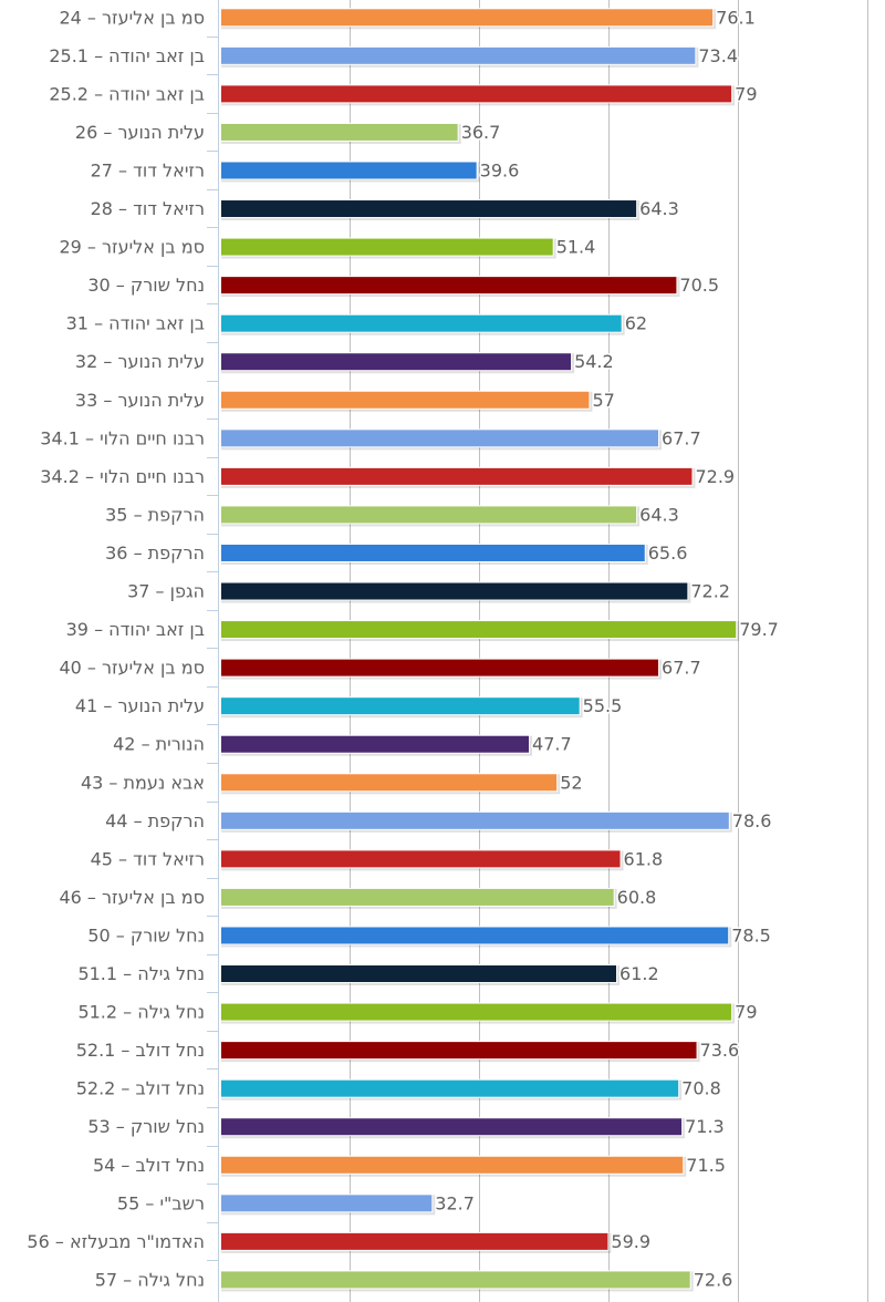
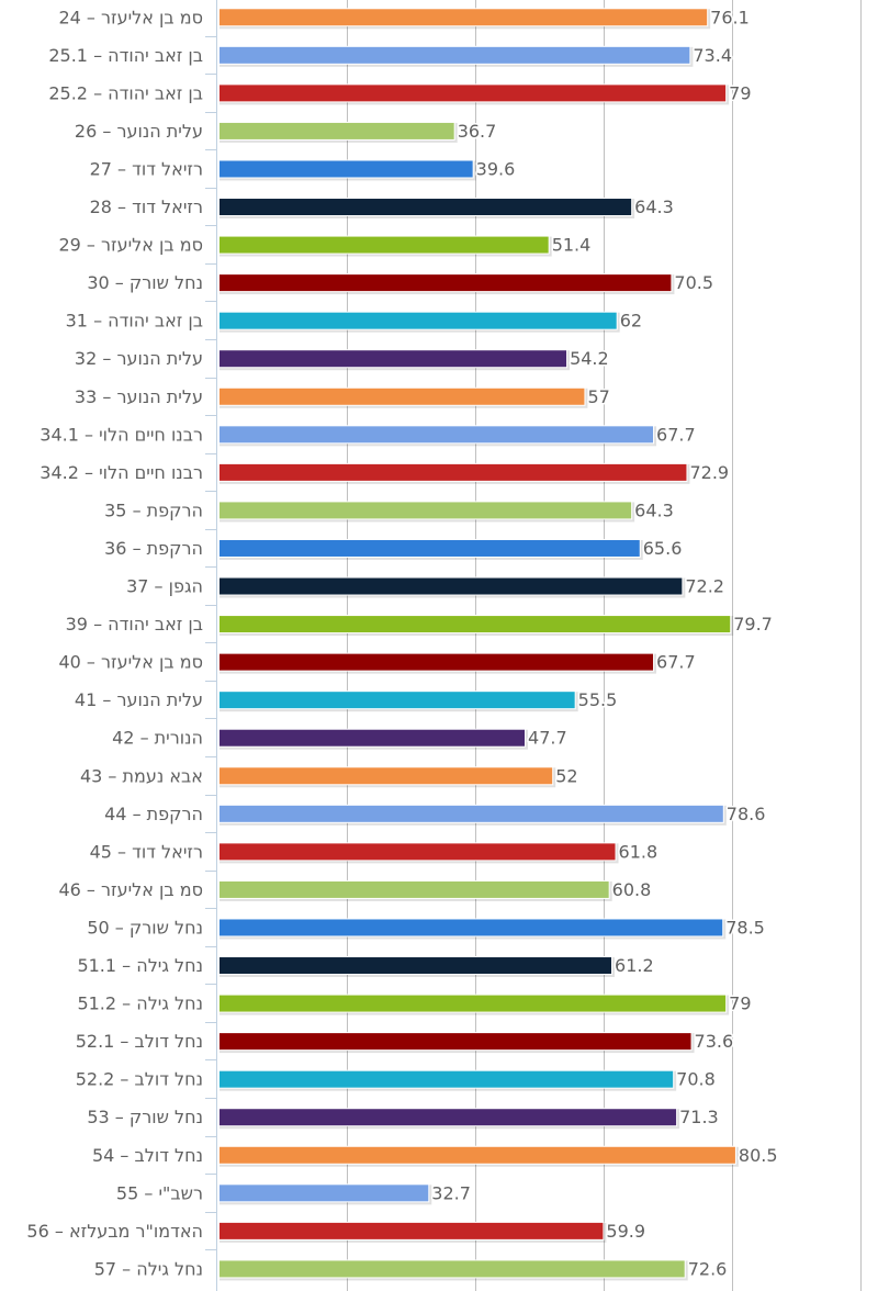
נחל דולב – 54: 71.5 -> 80.5
